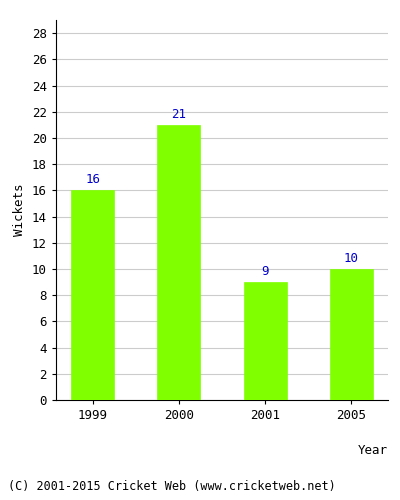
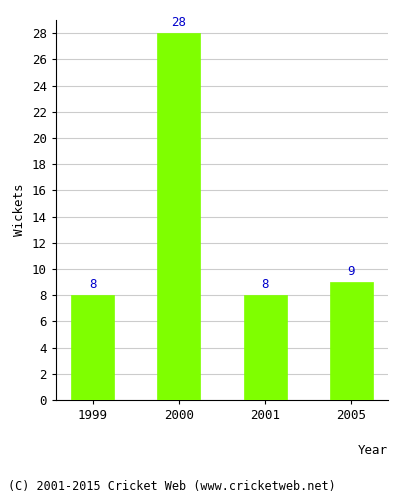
1999: 16 -> 8
2000: 21 -> 28
2001: 9 -> 8
2005: 10 -> 9
